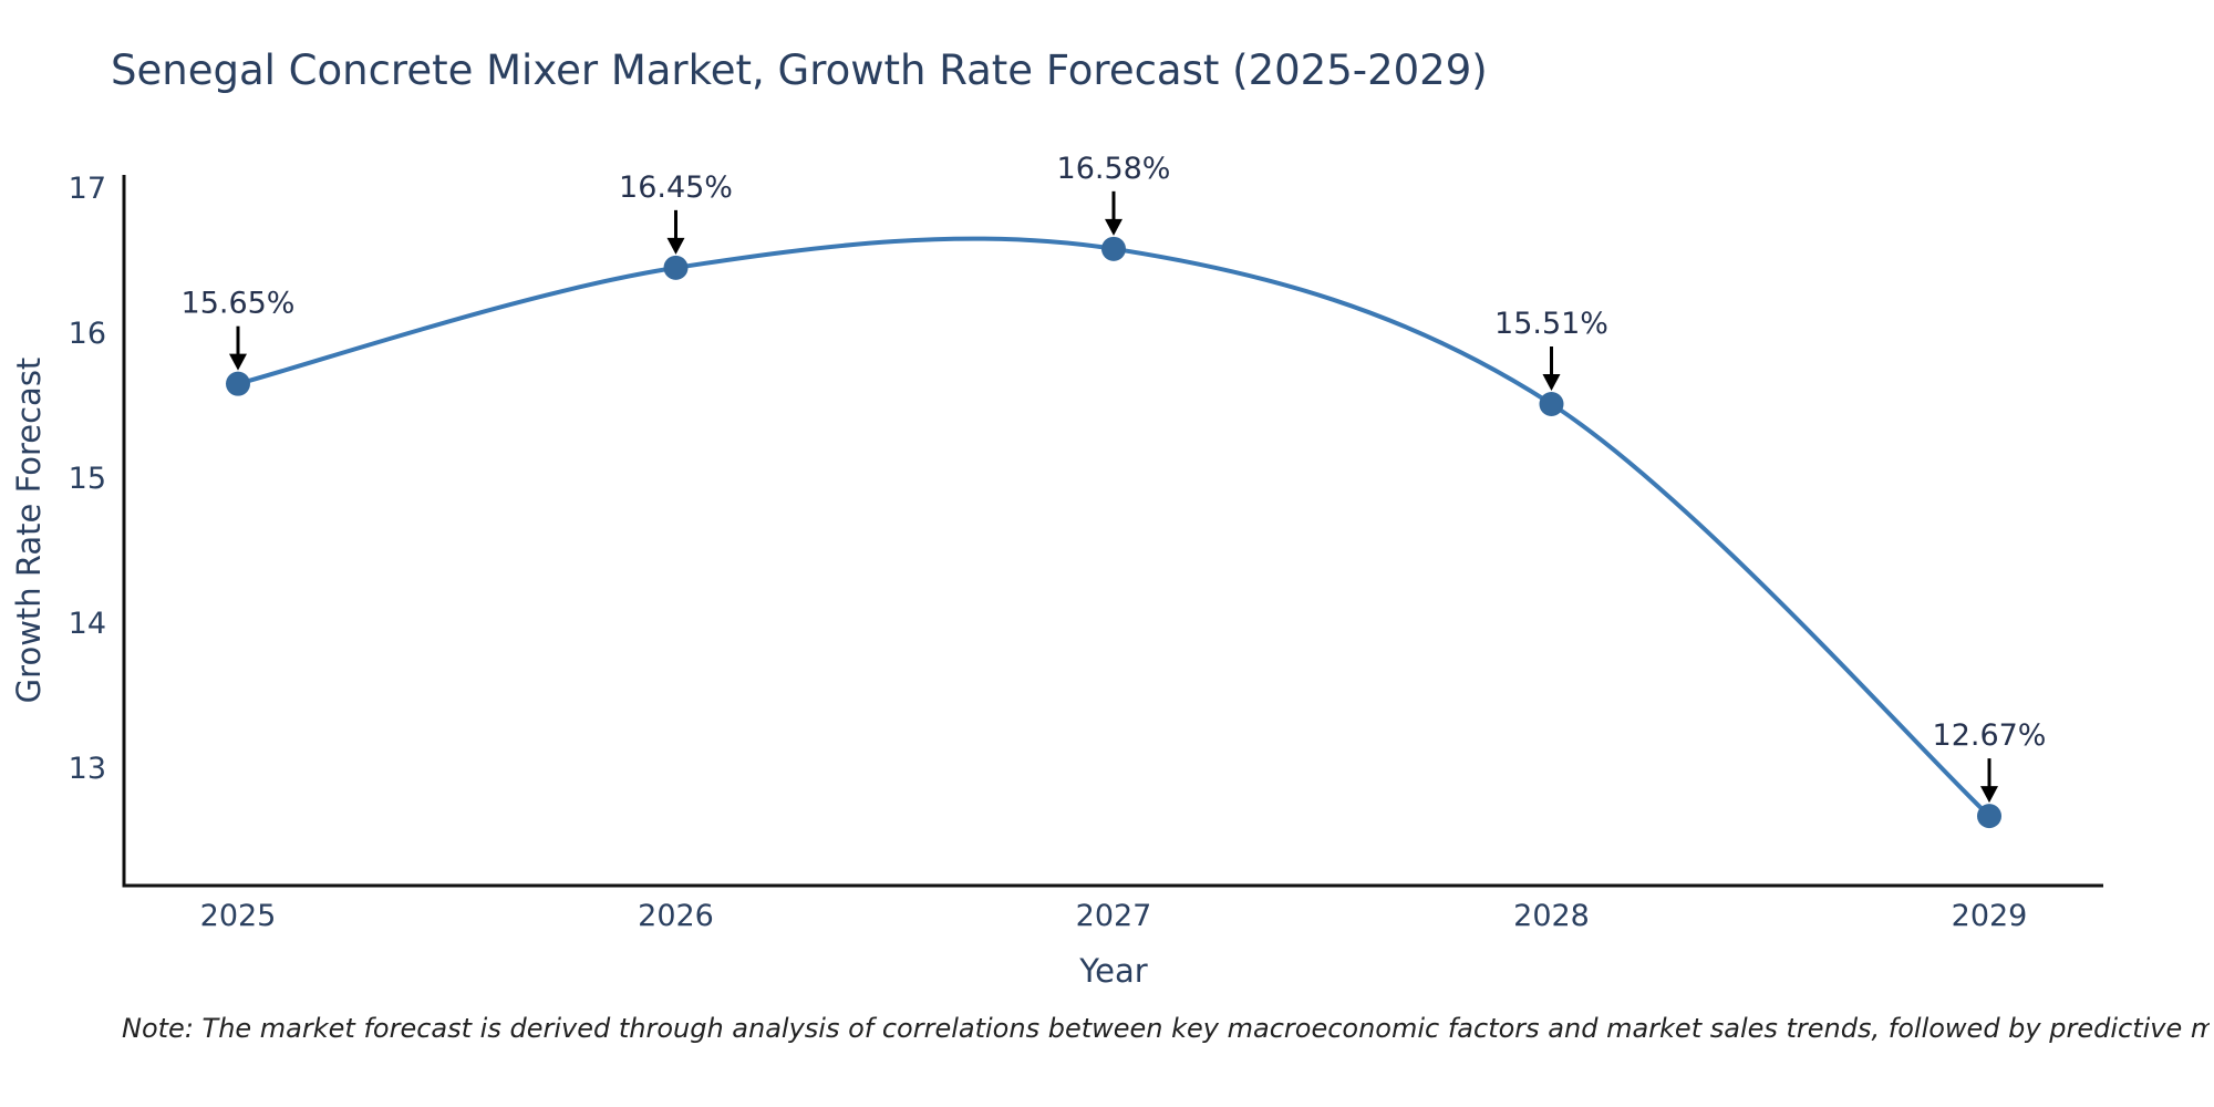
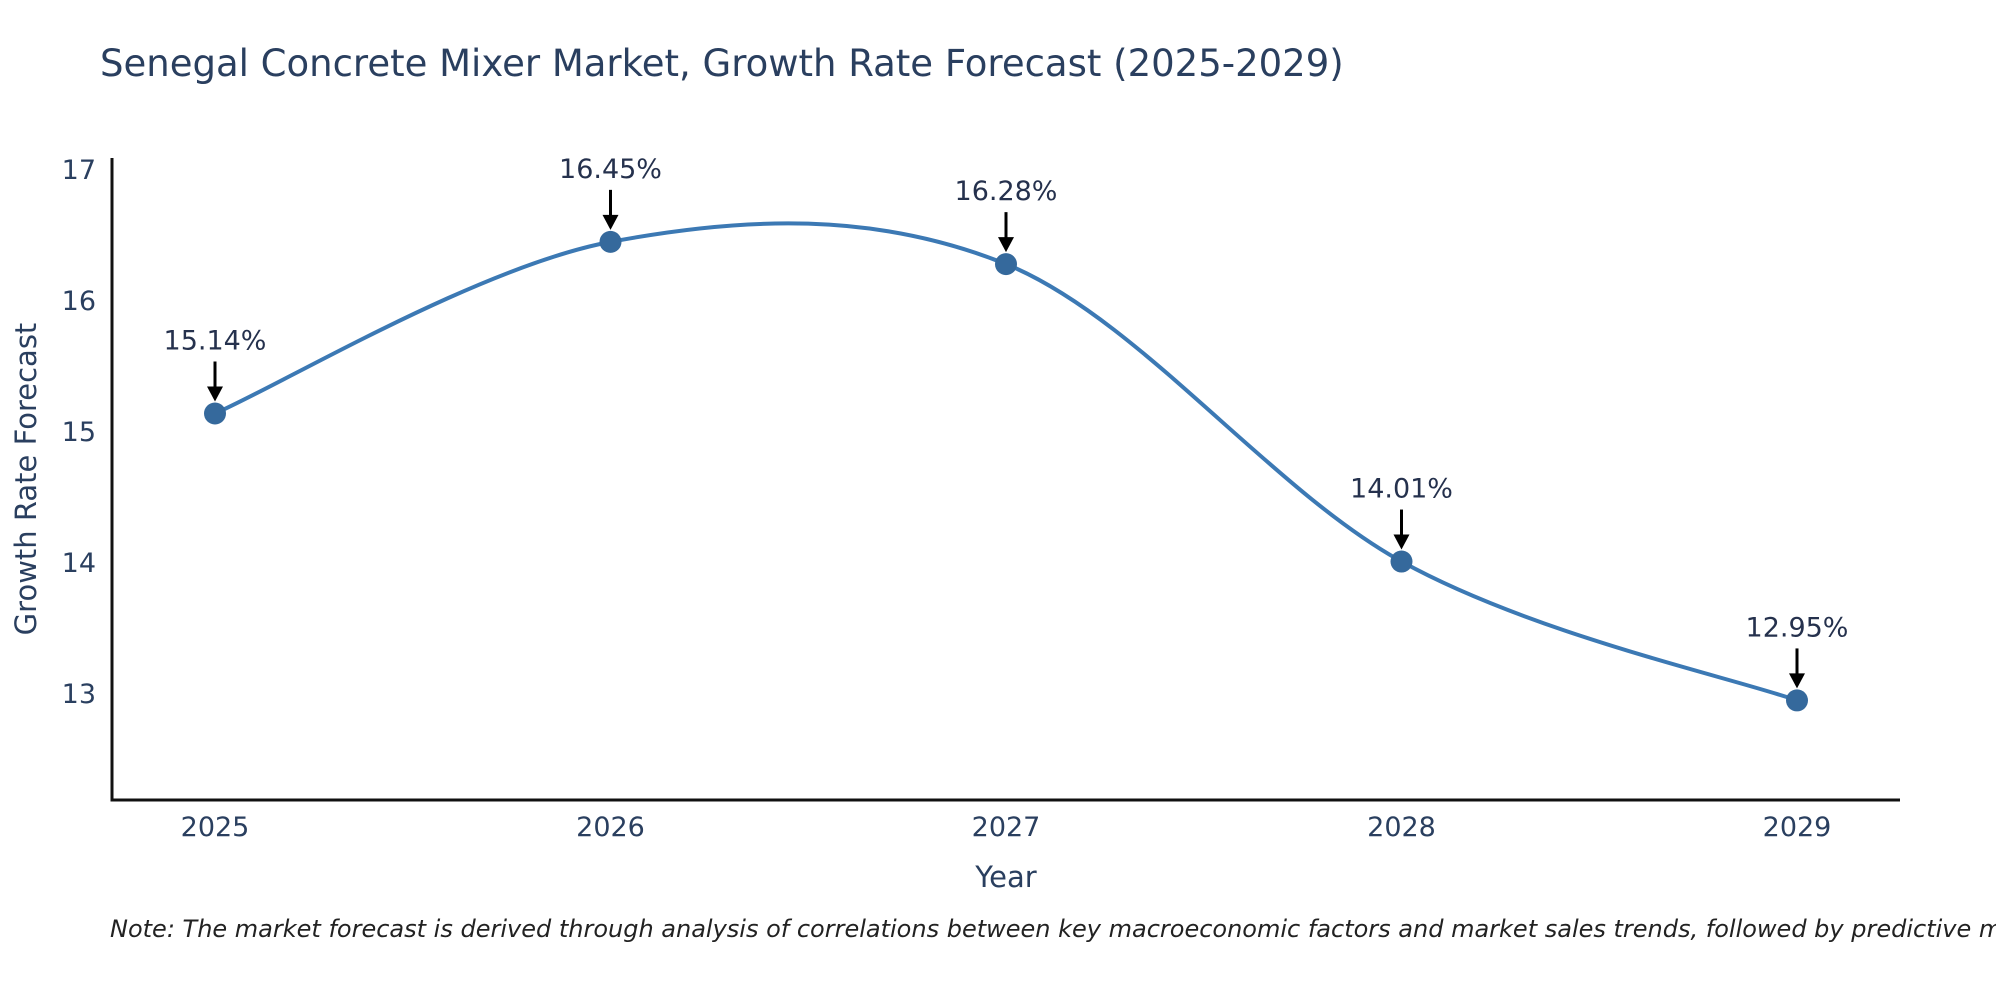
2025: 15.65% -> 15.14%
2027: 16.58% -> 16.28%
2028: 15.51% -> 14.01%
2029: 12.67% -> 12.95%
